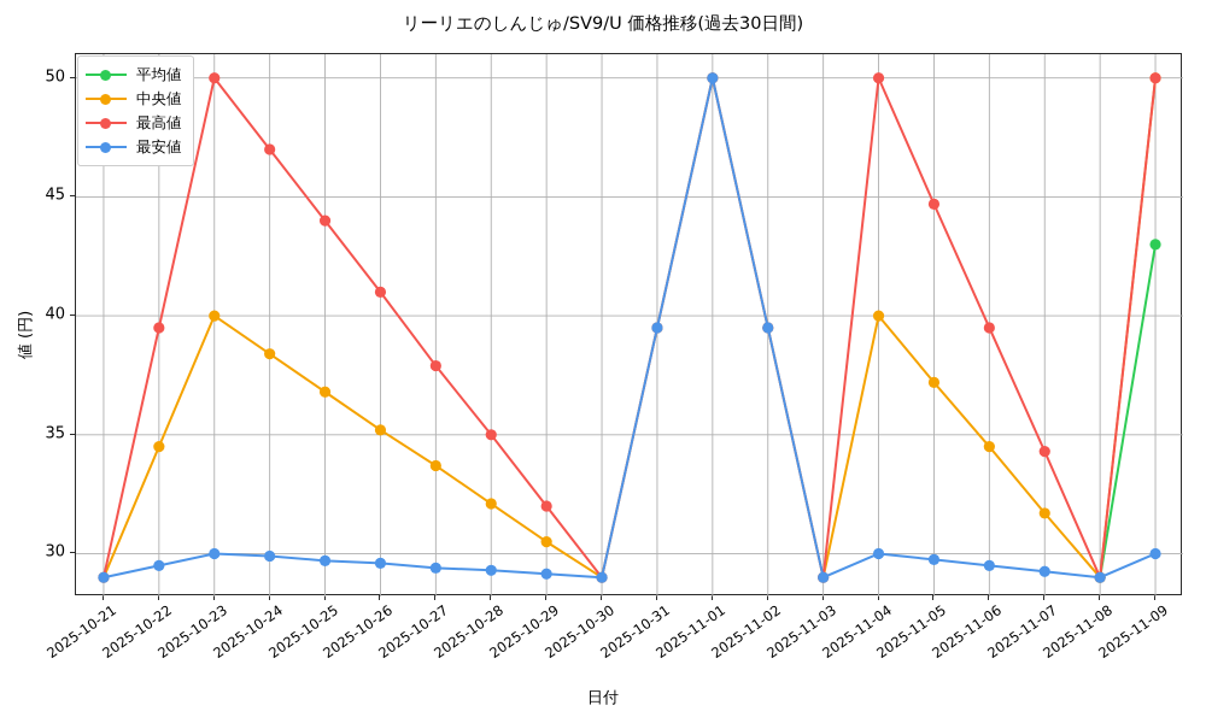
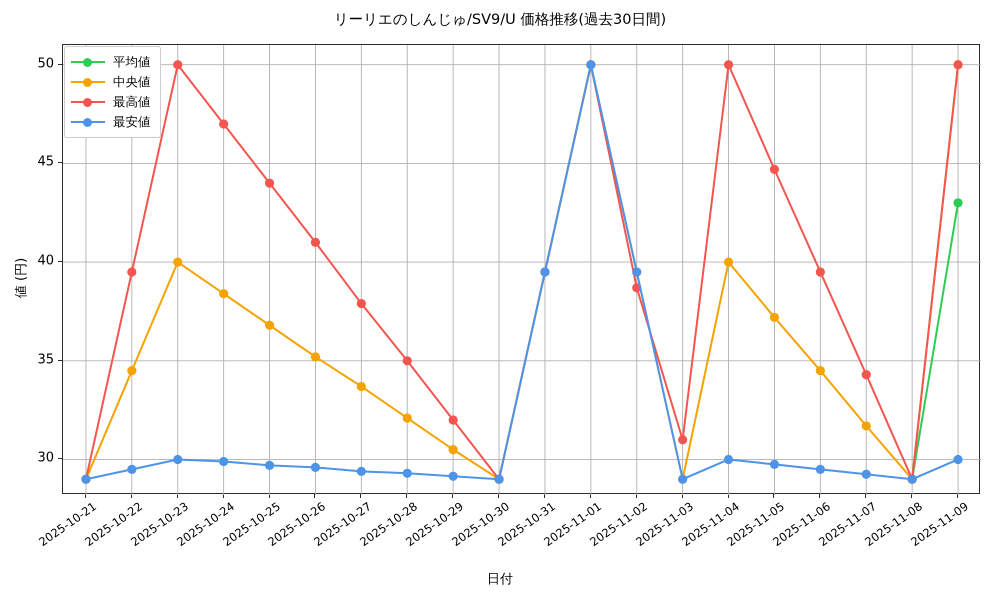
最高値/2025-11-02: 39.5 -> 38.7
最高値/2025-11-03: 29.0 -> 31.0
